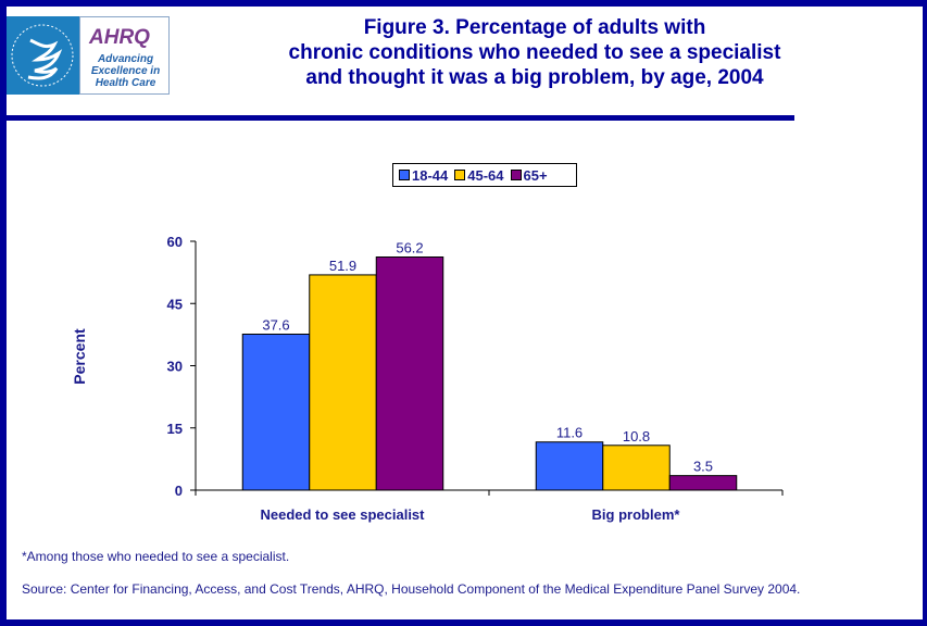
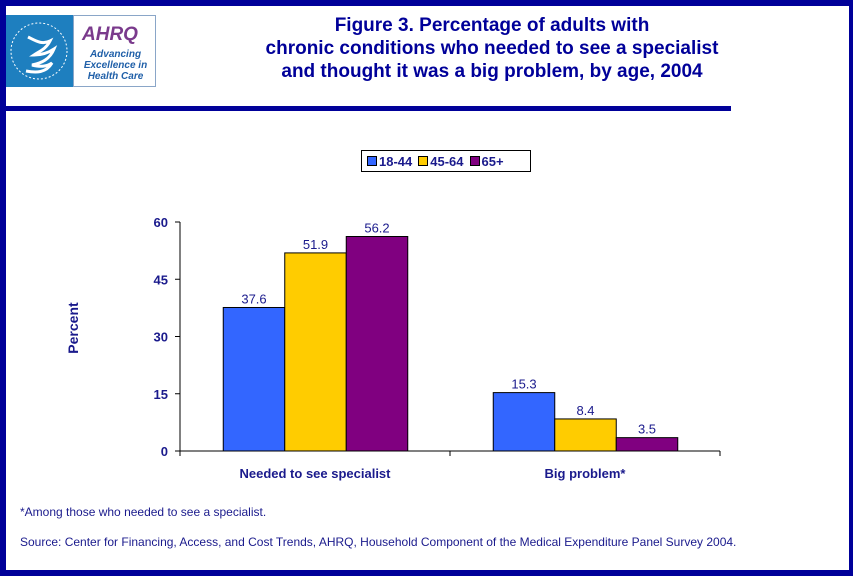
18-44/Big problem*: 11.6 -> 15.3
45-64/Big problem*: 10.8 -> 8.4
